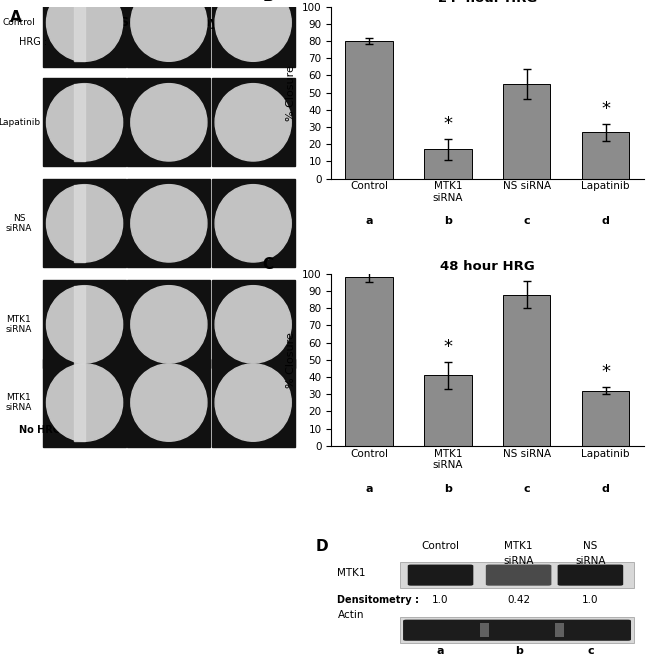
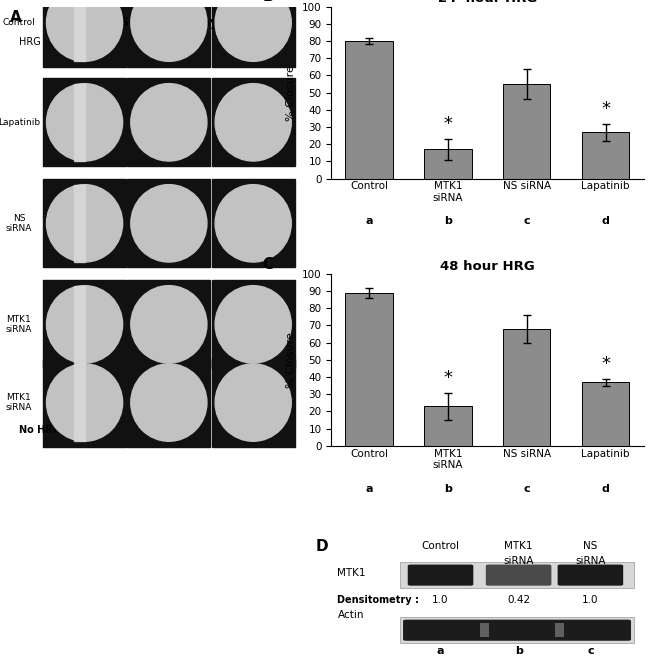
48 hour HRG/Control: 98 -> 89
48 hour HRG/MTK1 siRNA: 41 -> 23
48 hour HRG/NS siRNA: 88 -> 68
48 hour HRG/Lapatinib: 32 -> 37
